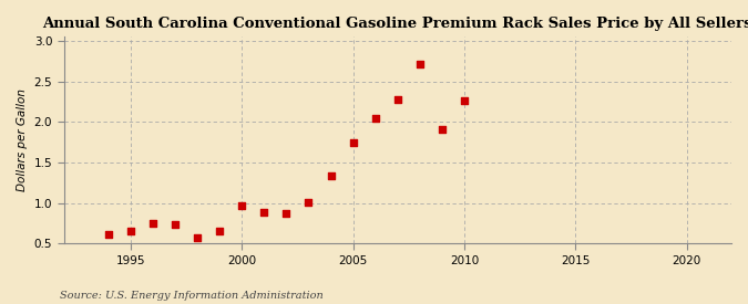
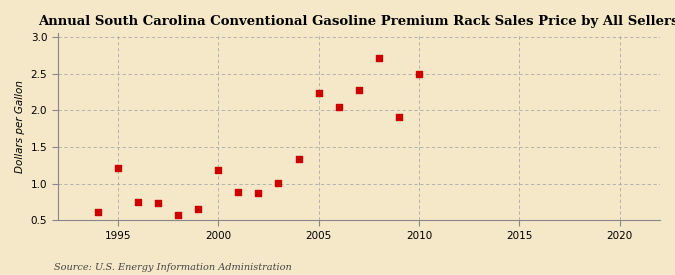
1995: 0.65 -> 1.22
2000: 0.97 -> 1.18
2005: 1.75 -> 2.24
2010: 2.26 -> 2.50
